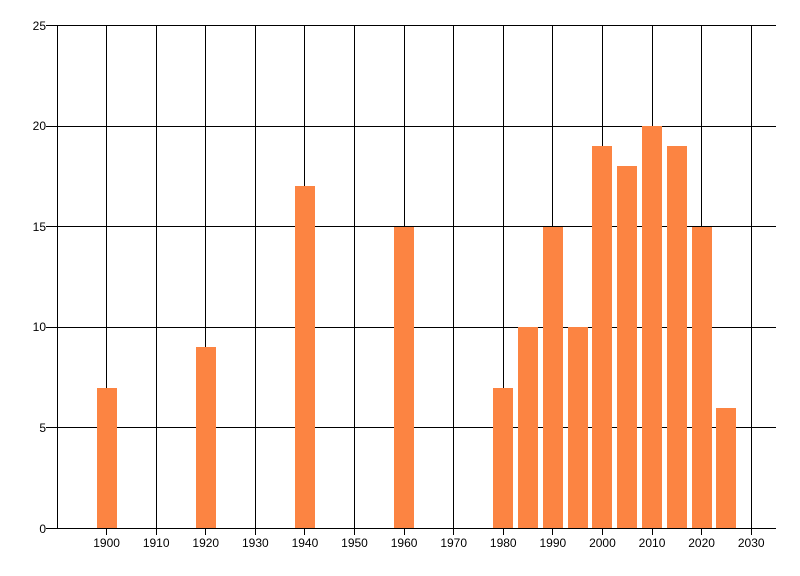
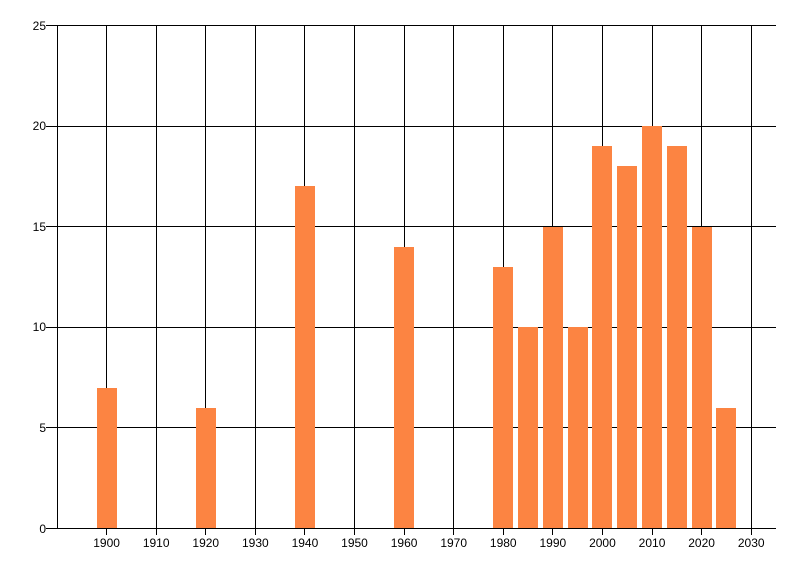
1920: 9 -> 6
1960: 15 -> 14
1980: 7 -> 13
